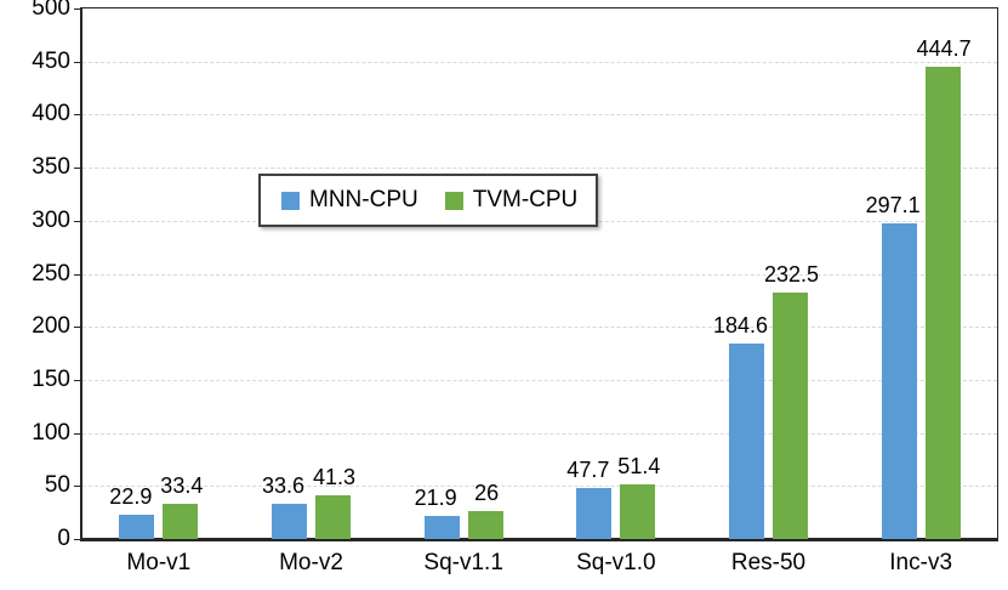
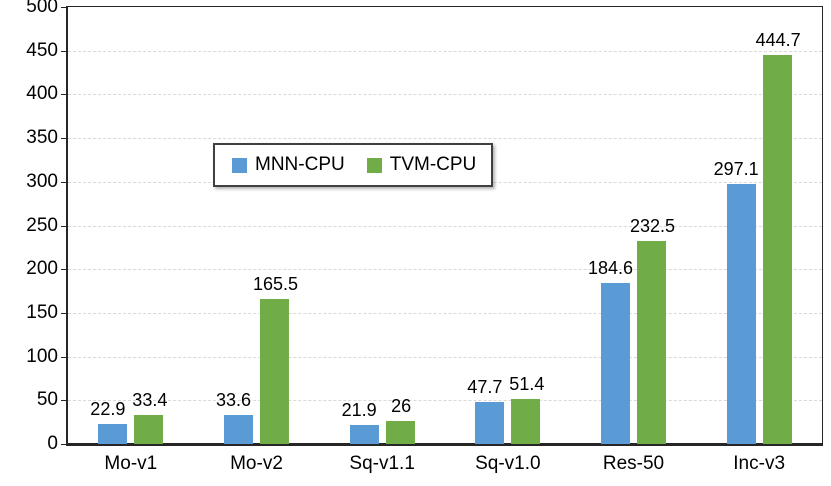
TVM-CPU/Mo-v2: 41.3 -> 165.5
